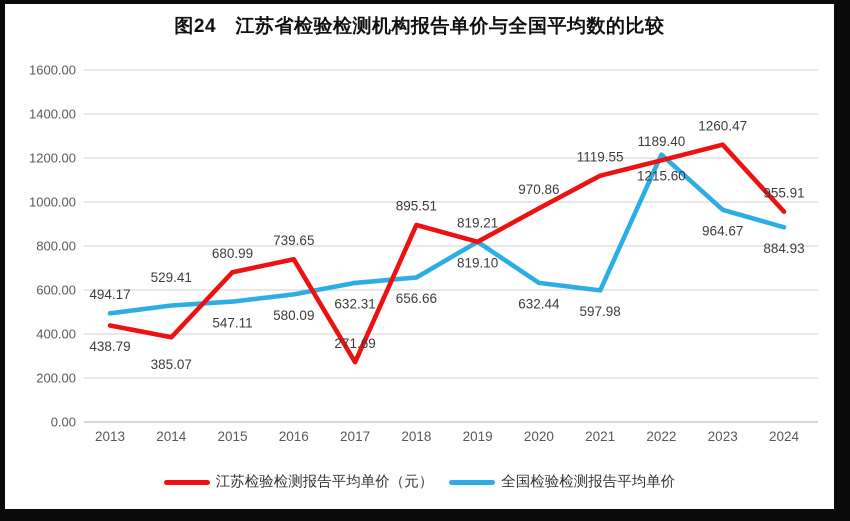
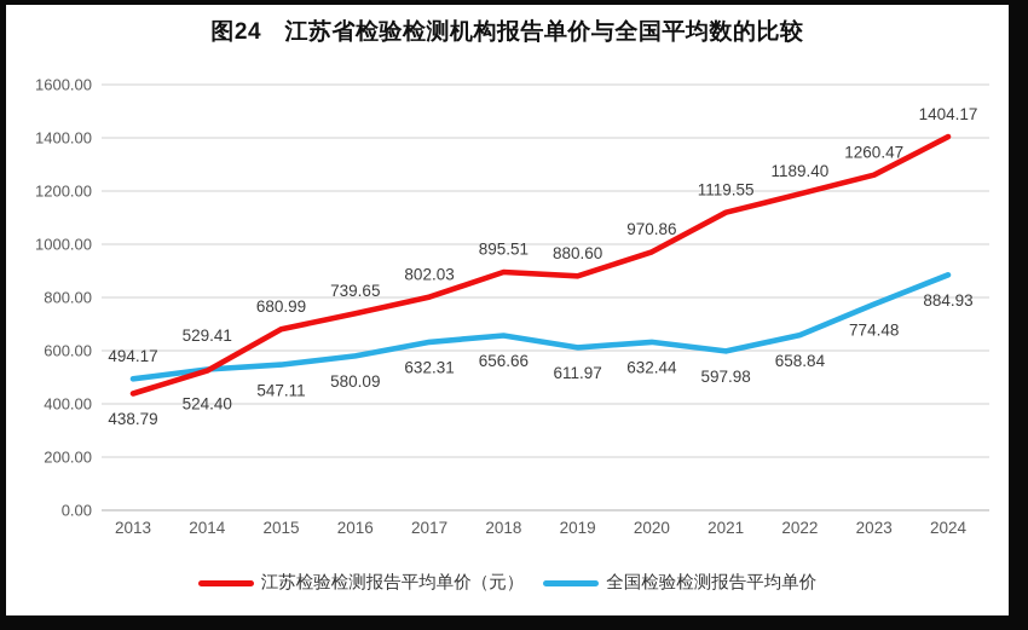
江苏检验检测报告平均单价（元）/2014: 385.07 -> 524.40
江苏检验检测报告平均单价（元）/2017: 271.69 -> 802.03
江苏检验检测报告平均单价（元）/2019: 819.21 -> 880.60
全国检验检测报告平均单价/2019: 819.10 -> 611.97
全国检验检测报告平均单价/2022: 1215.60 -> 658.84
全国检验检测报告平均单价/2023: 964.67 -> 774.48
江苏检验检测报告平均单价（元）/2024: 955.91 -> 1404.17
